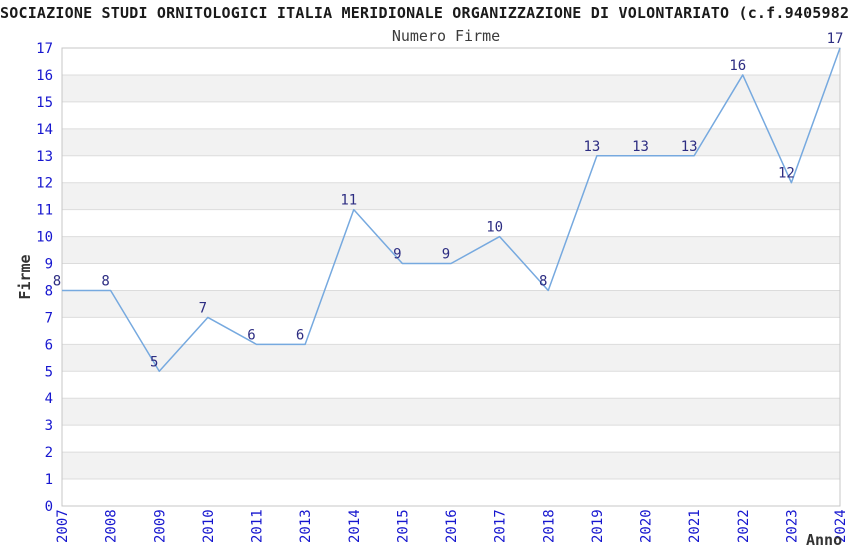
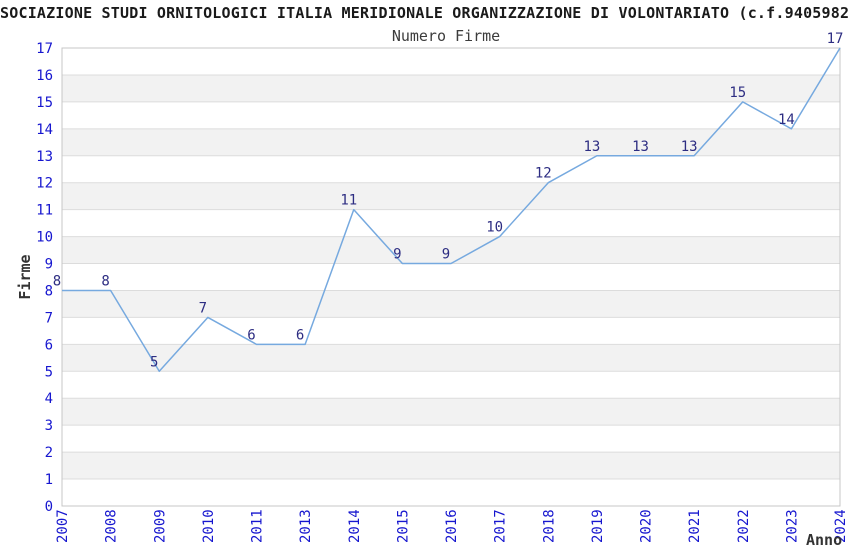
2018: 8 -> 12
2022: 16 -> 15
2023: 12 -> 14
